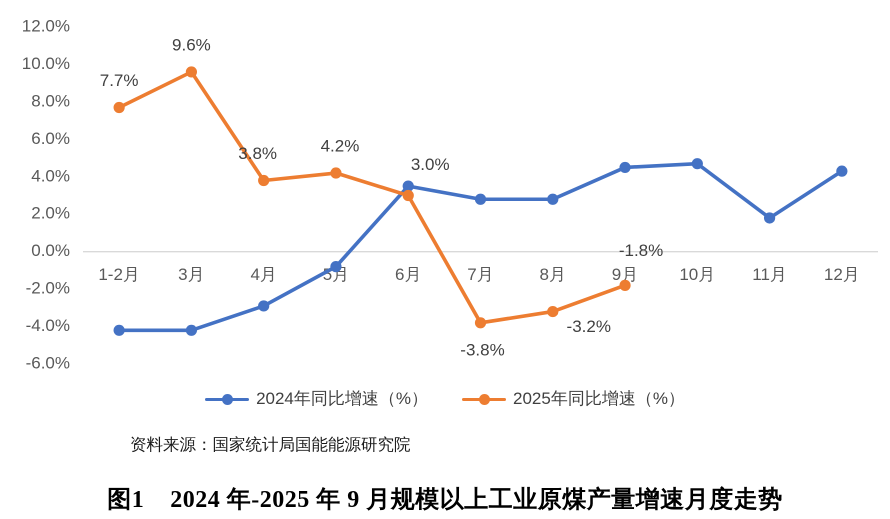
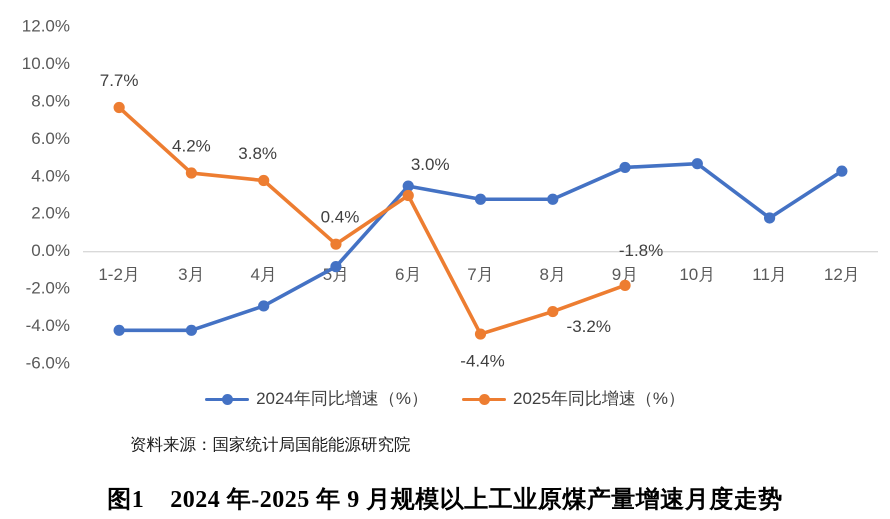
2025年同比增速（%）/3月: 9.6% -> 4.2%
2025年同比增速（%）/5月: 4.2% -> 0.4%
2025年同比增速（%）/7月: -3.8% -> -4.4%
